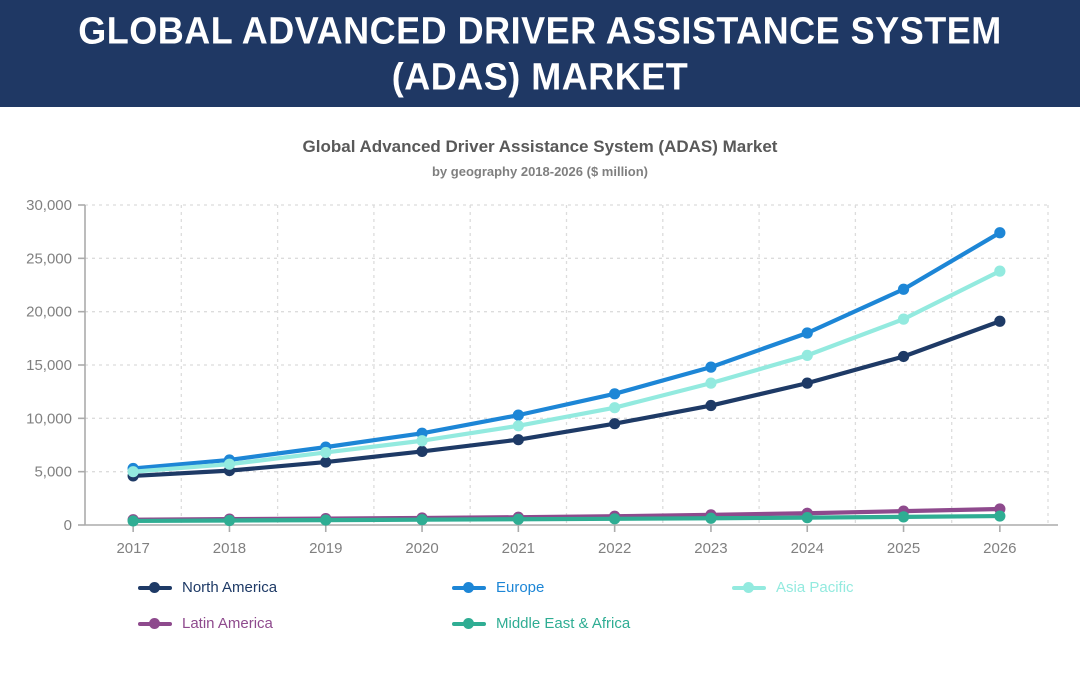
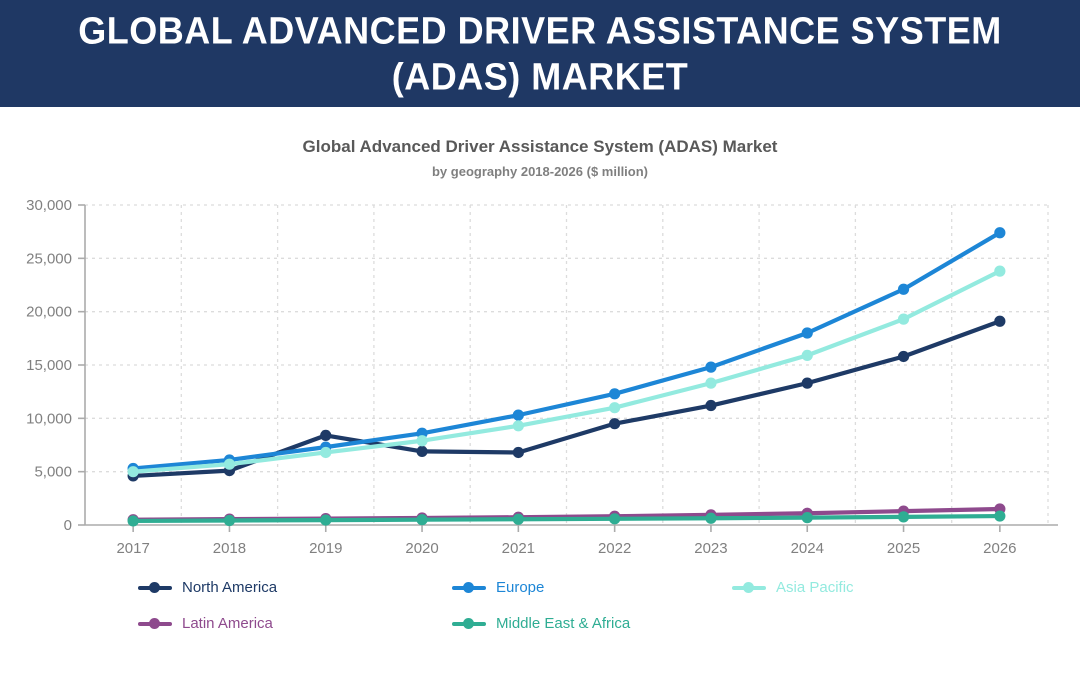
North America/2019: 5900 -> 8400
North America/2021: 8000 -> 6800
